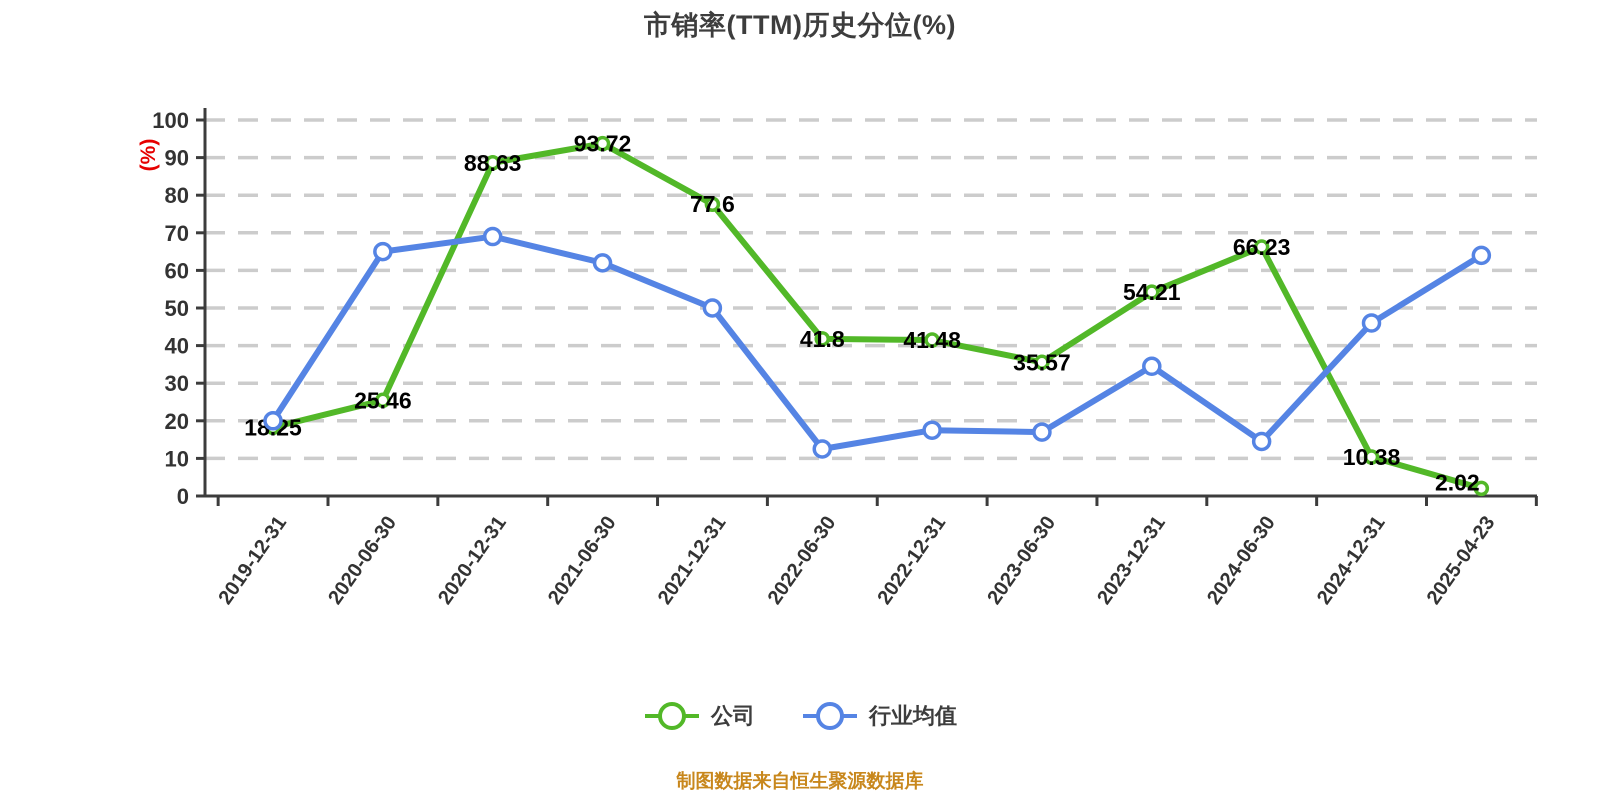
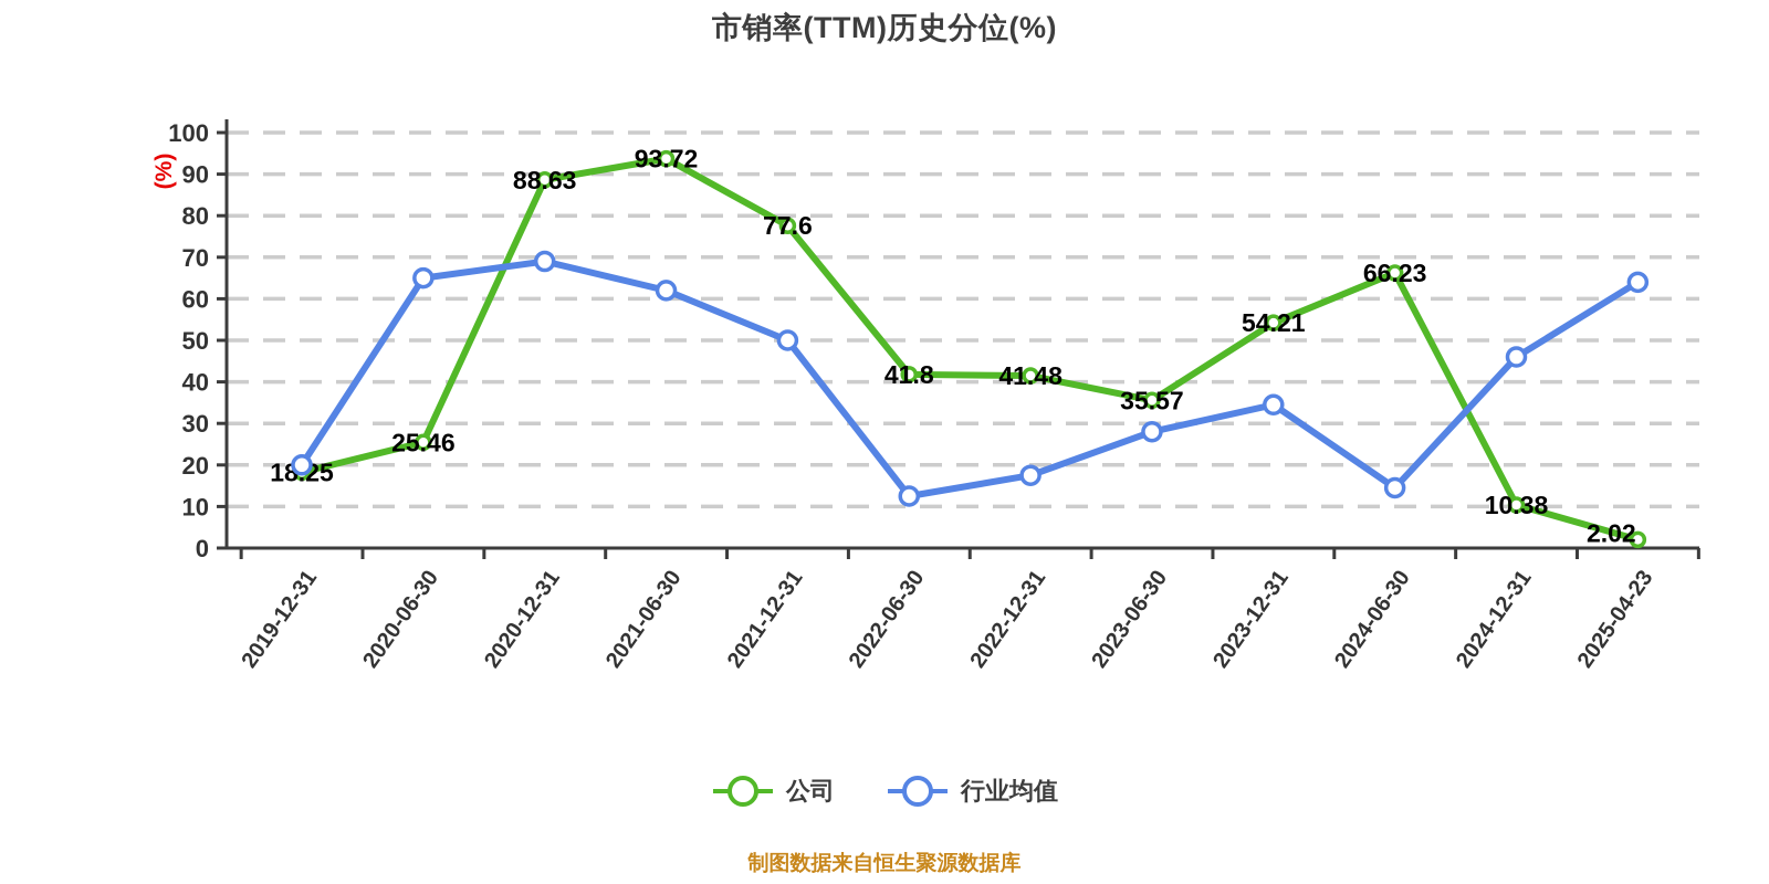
行业均值/2023-06-30: 17 -> 28
